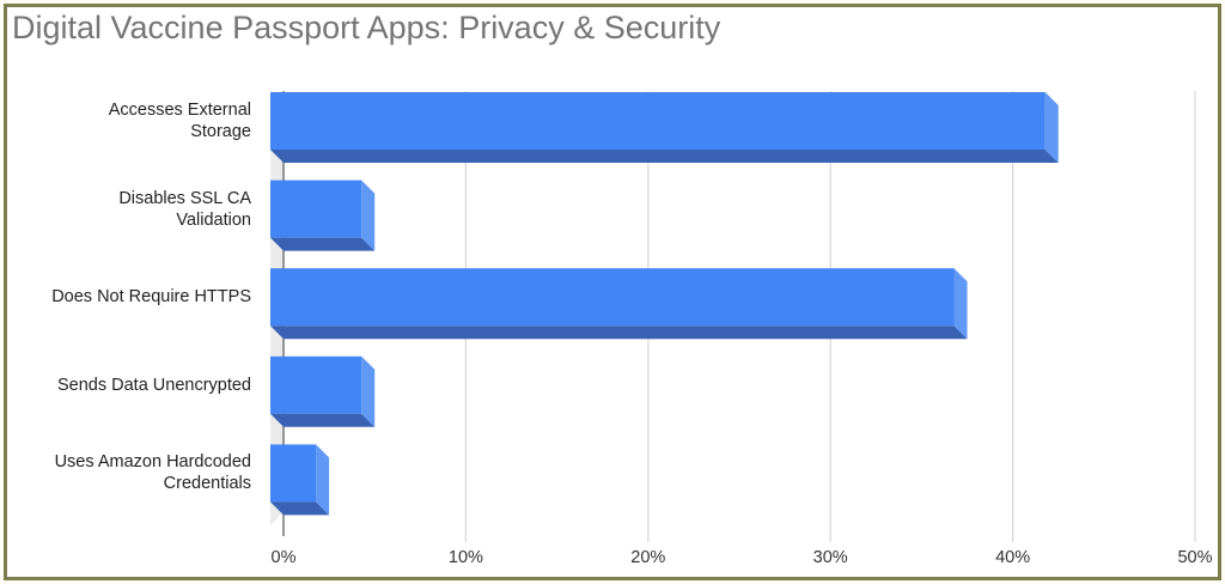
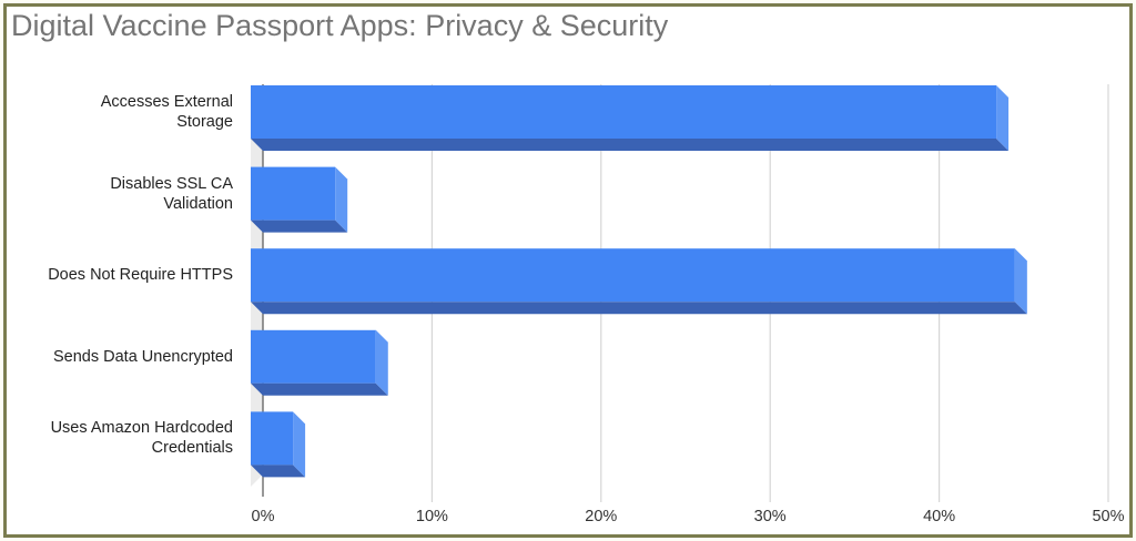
Accesses External Storage: 42.5% -> 44.1%
Does Not Require HTTPS: 37.5% -> 45.2%
Sends Data Unencrypted: 5.0% -> 7.4%
